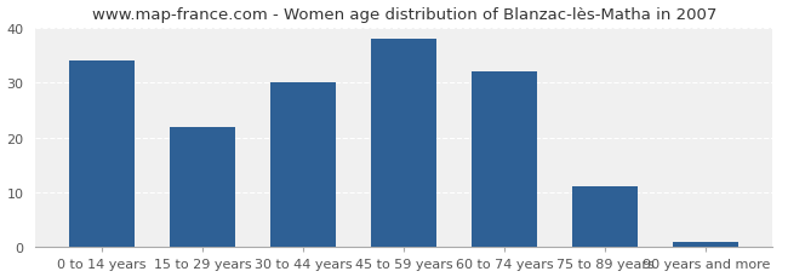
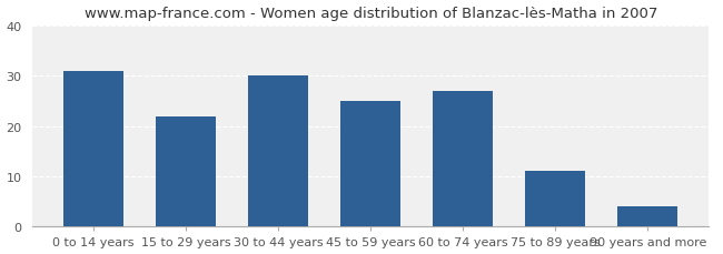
0 to 14 years: 34 -> 31
45 to 59 years: 38 -> 25
60 to 74 years: 32 -> 27
90 years and more: 1 -> 4
